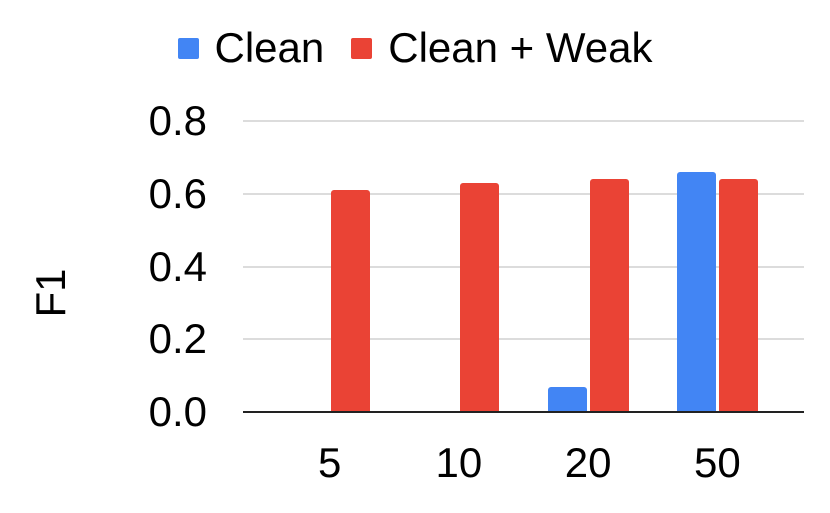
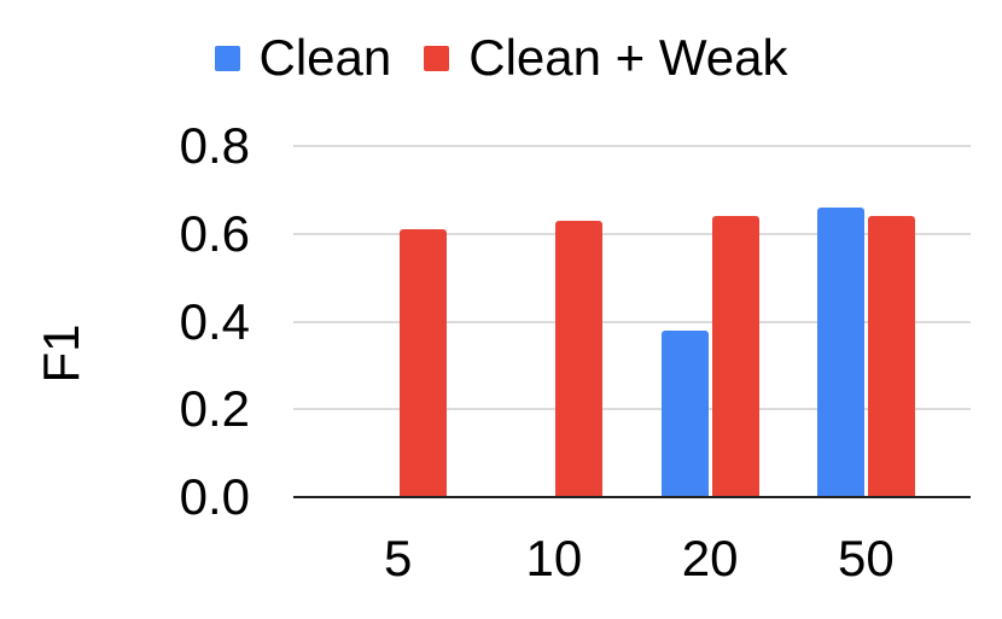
Clean/20: 0.07 -> 0.38
